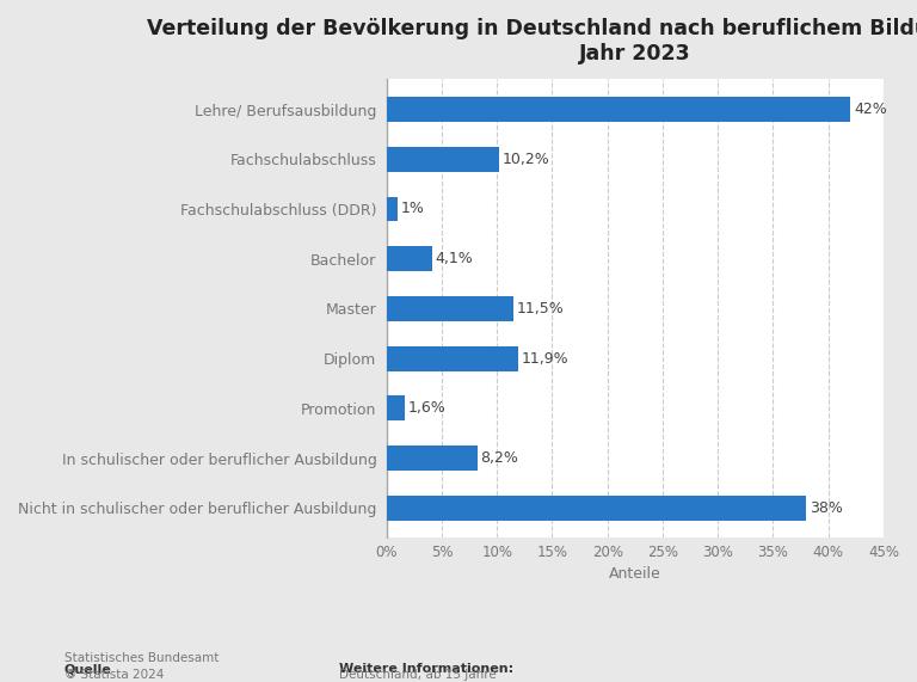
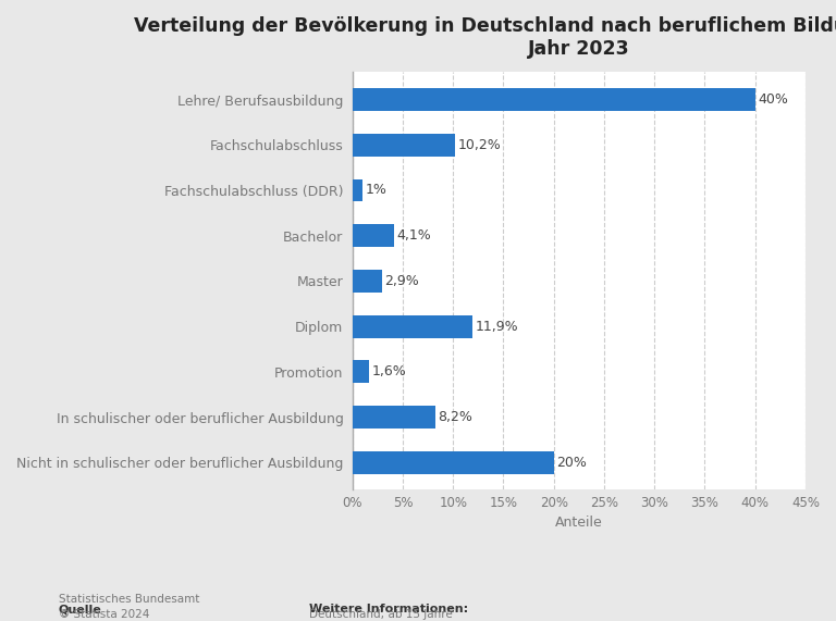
Lehre/ Berufsausbildung: 42% -> 40%
Master: 11,5% -> 2,9%
Nicht in schulischer oder beruflicher Ausbildung: 38% -> 20%
